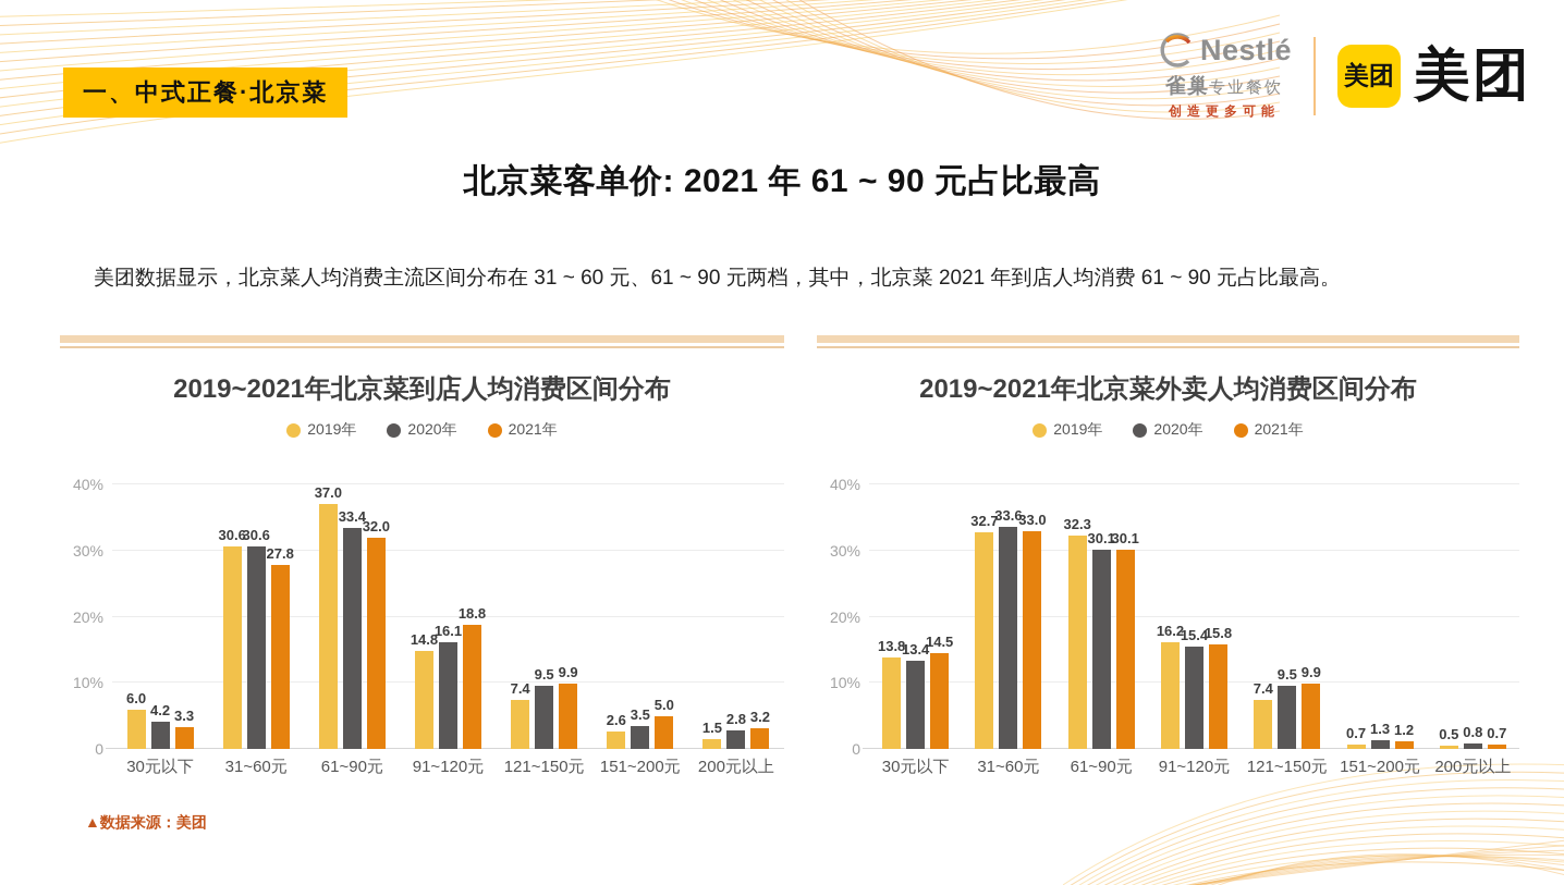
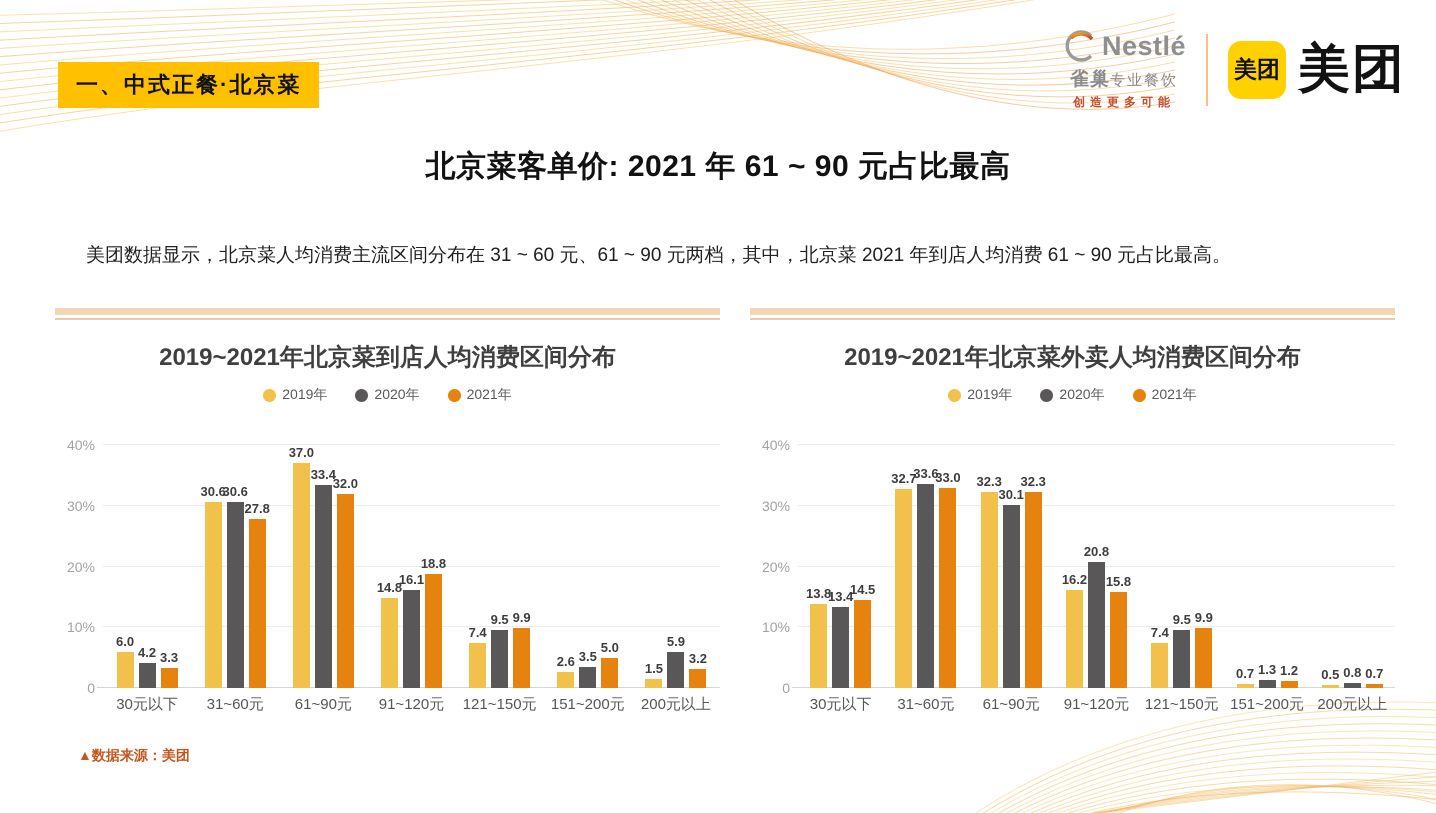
2019~2021年北京菜到店人均消费区间分布/2020年/200元以上: 2.8 -> 5.9
2019~2021年北京菜外卖人均消费区间分布/2021年/61~90元: 30.1 -> 32.3
2019~2021年北京菜外卖人均消费区间分布/2020年/91~120元: 15.4 -> 20.8
